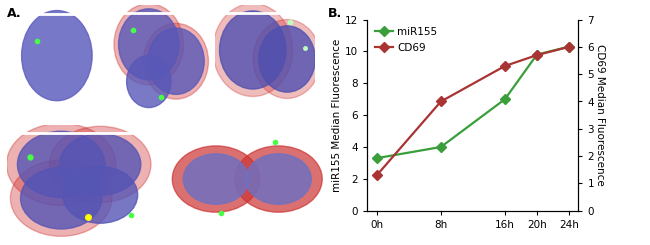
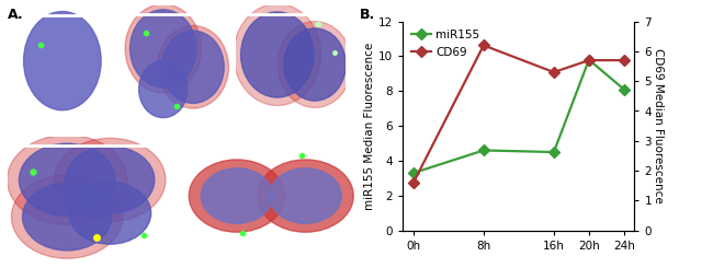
CD69/0h: 1.3 -> 1.6
miR155/8h: 4.0 -> 4.6
CD69/8h: 4.0 -> 6.2
miR155/16h: 7.0 -> 4.5
miR155/24h: 10.3 -> 8.1
CD69/24h: 6.0 -> 5.7
